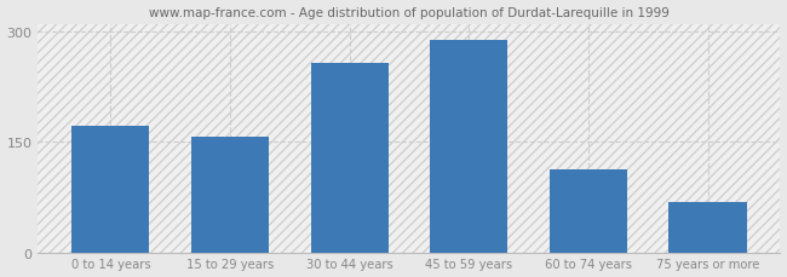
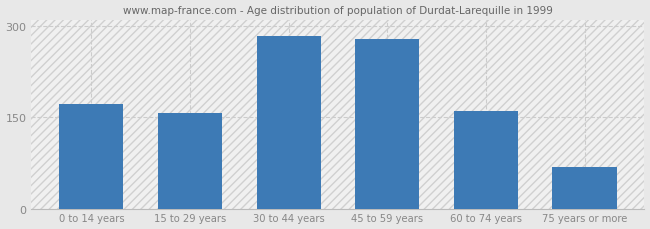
30 to 44 years: 256 -> 283
45 to 59 years: 288 -> 278
60 to 74 years: 112 -> 160
